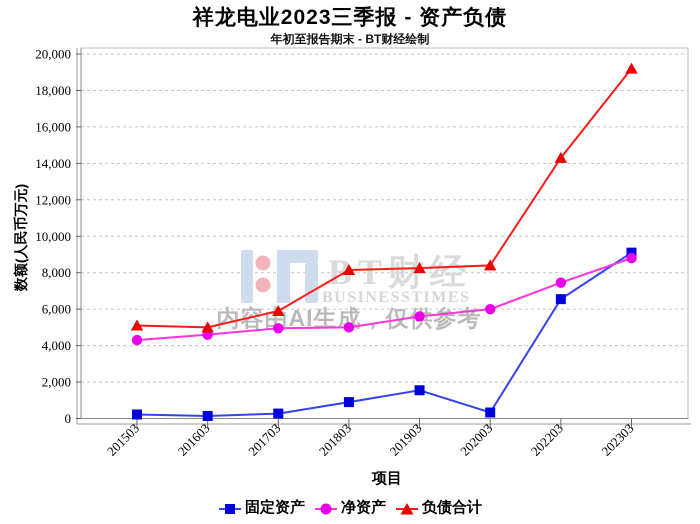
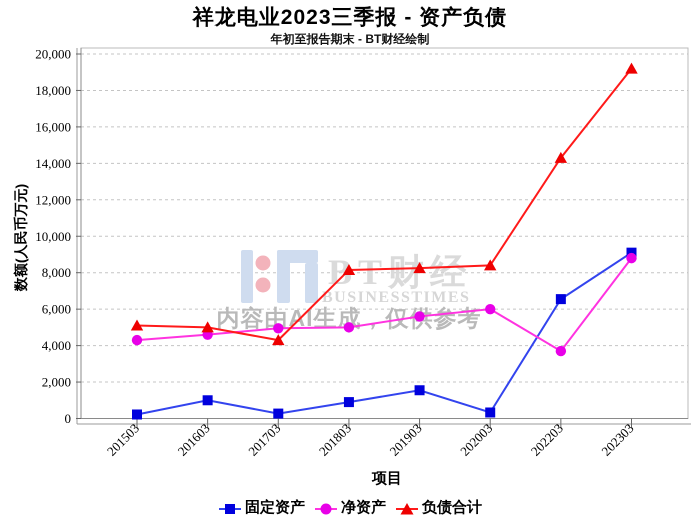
固定资产/201603: 100 -> 1000
负债合计/201703: 5900 -> 4300
净资产/202203: 7400 -> 3700
